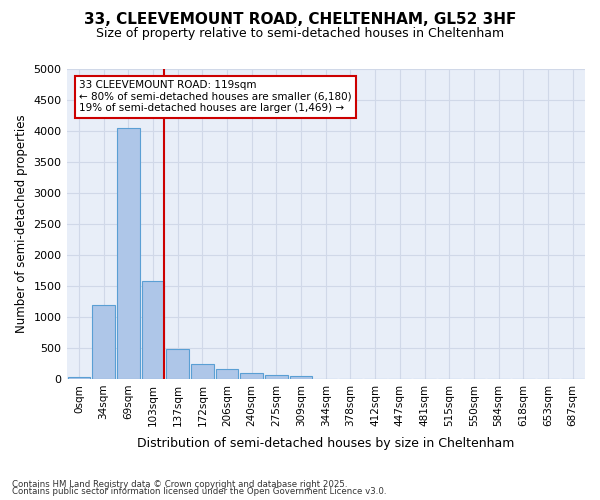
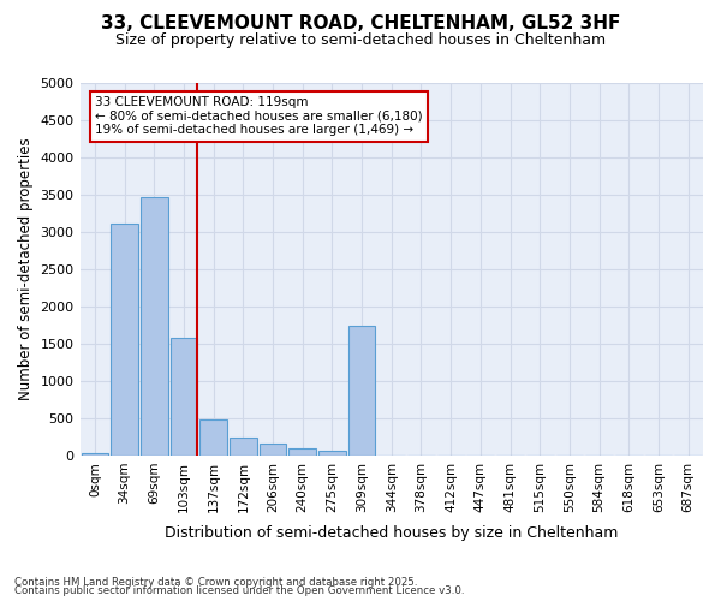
34sqm: 1200 -> 3120
69sqm: 4050 -> 3460
309sqm: 40 -> 1740
